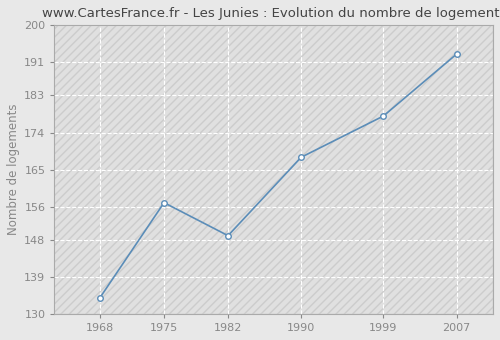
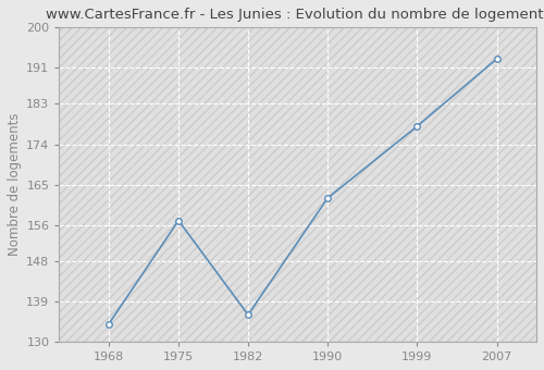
1982: 149 -> 136
1990: 168 -> 162
